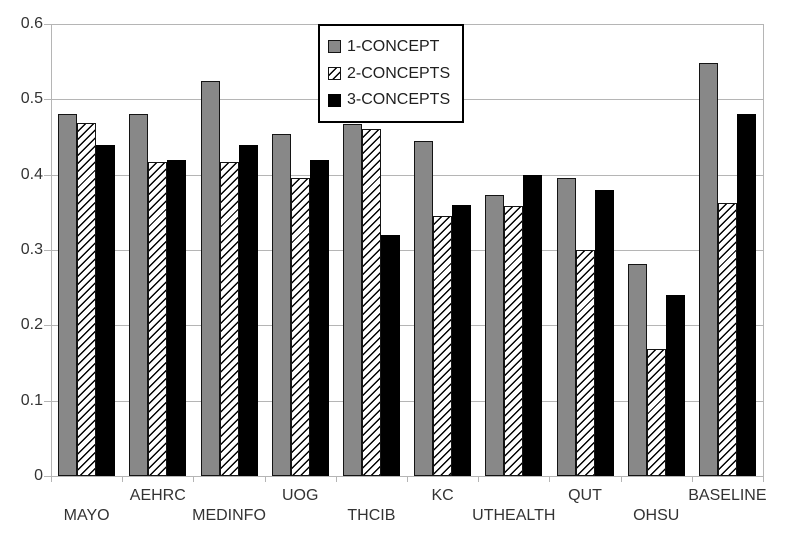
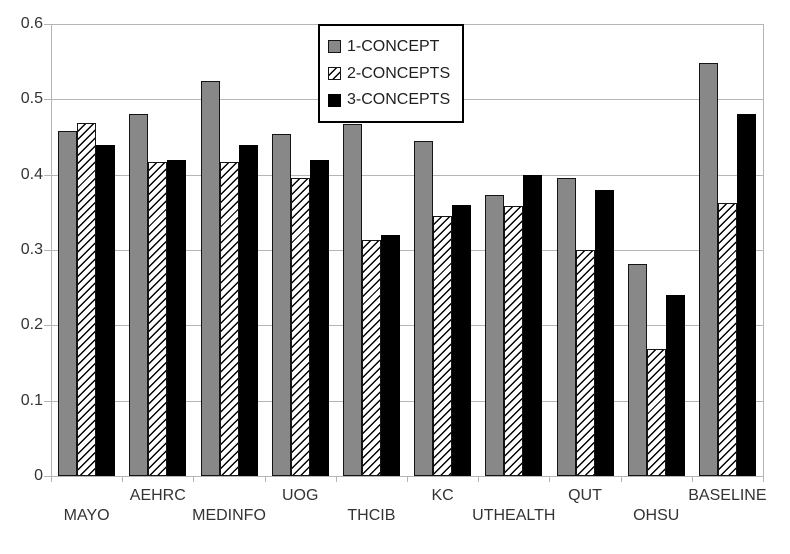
1-CONCEPT/MAYO: 0.48 -> 0.46
2-CONCEPTS/THCIB: 0.46 -> 0.31
